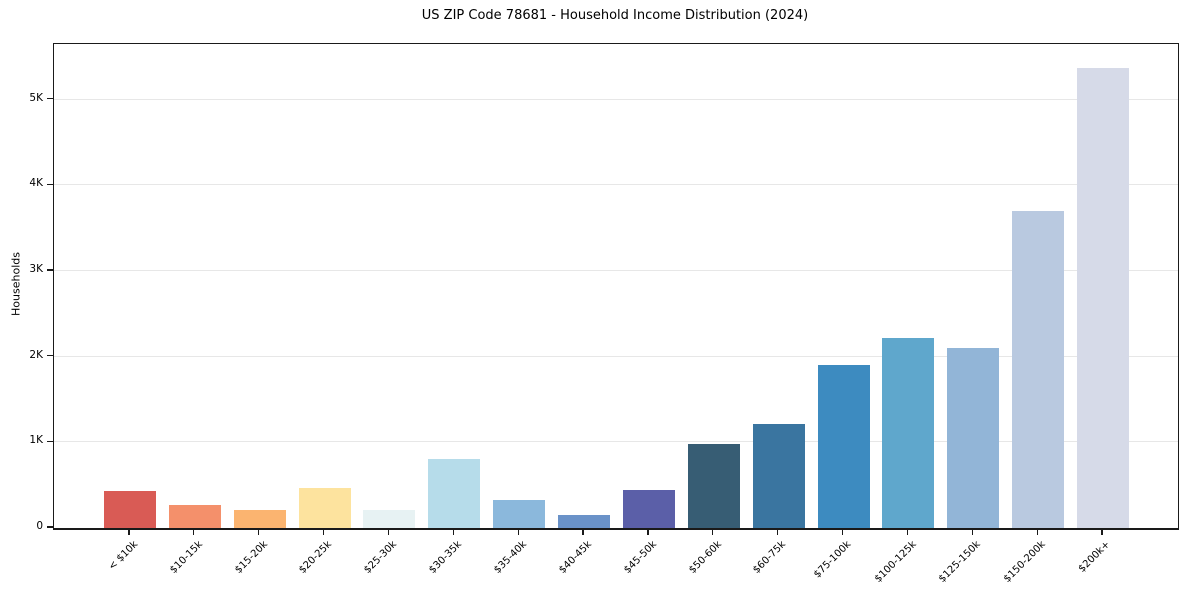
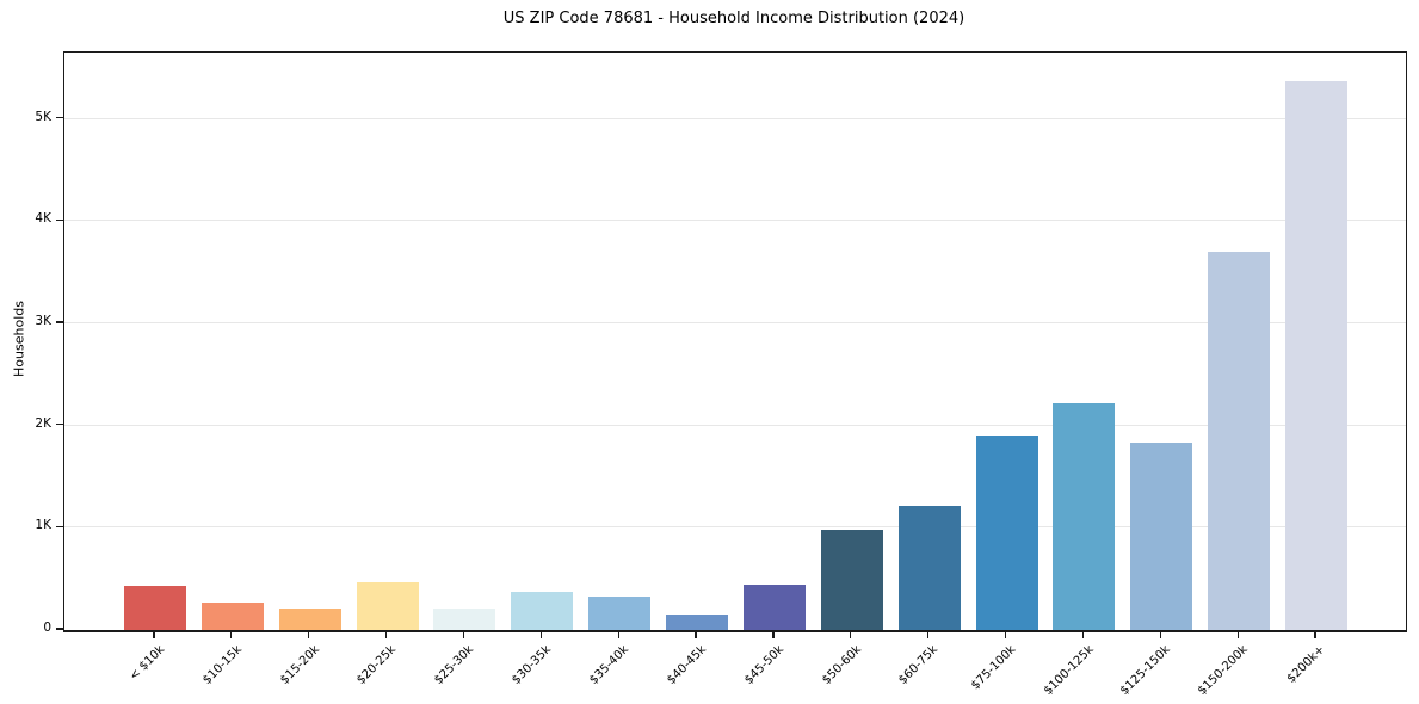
$30-35k: 0.8K -> 0.4K
$125-150k: 2.1K -> 1.8K
